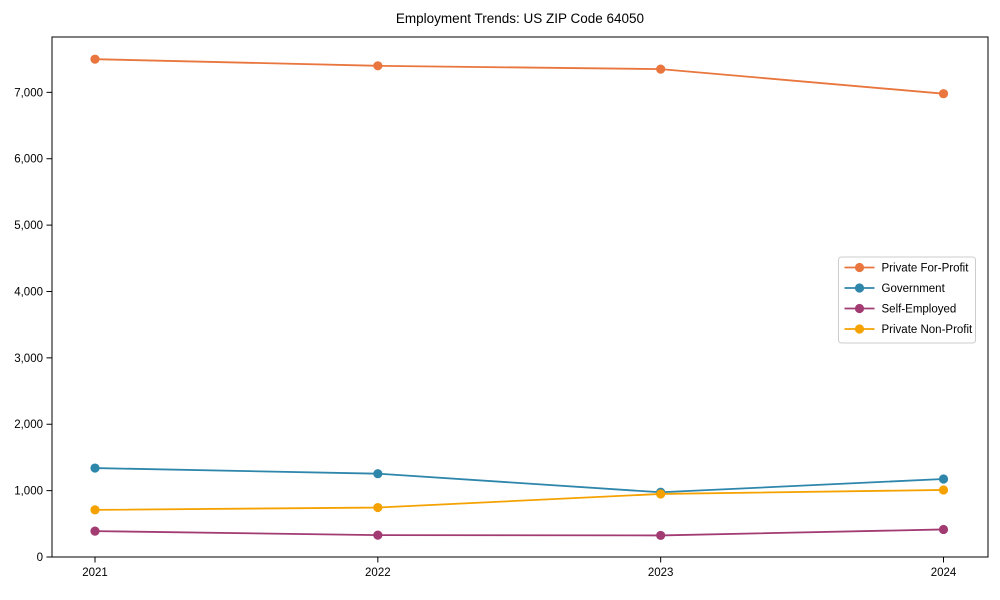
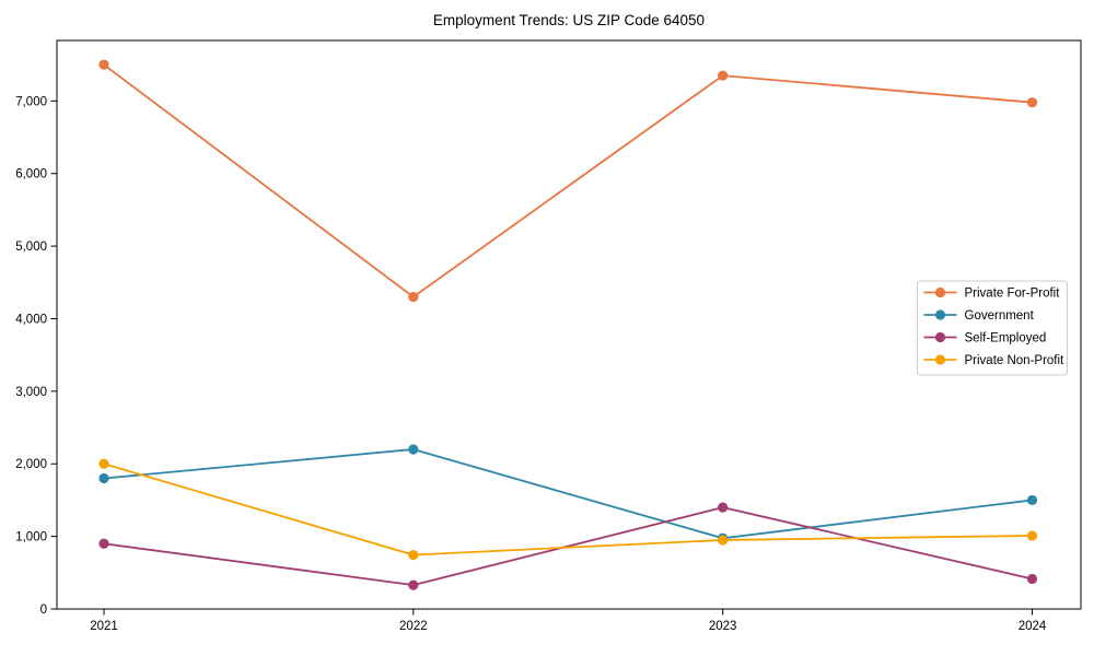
Government/2021: 1300 -> 1800
Self-Employed/2021: 400 -> 900
Private Non-Profit/2021: 700 -> 2000
Private For-Profit/2022: 7400 -> 4300
Government/2022: 1300 -> 2200
Self-Employed/2023: 300 -> 1400
Government/2024: 1200 -> 1500
